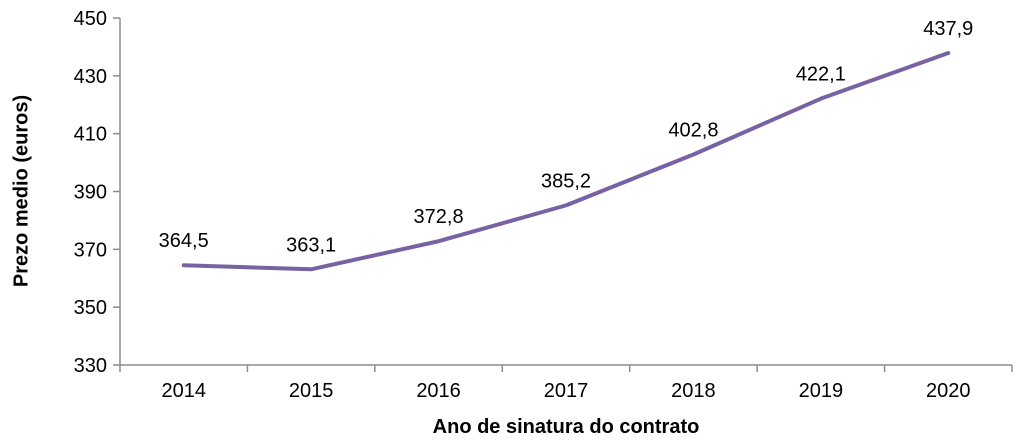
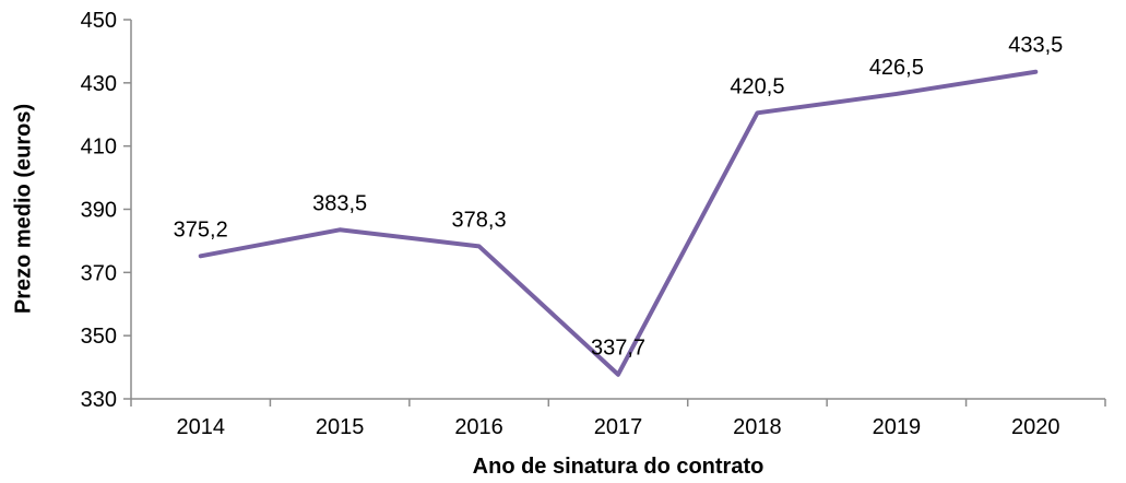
2014: 364,5 -> 375,2
2015: 363,1 -> 383,5
2016: 372,8 -> 378,3
2017: 385,2 -> 337,7
2018: 402,8 -> 420,5
2019: 422,1 -> 426,5
2020: 437,9 -> 433,5
